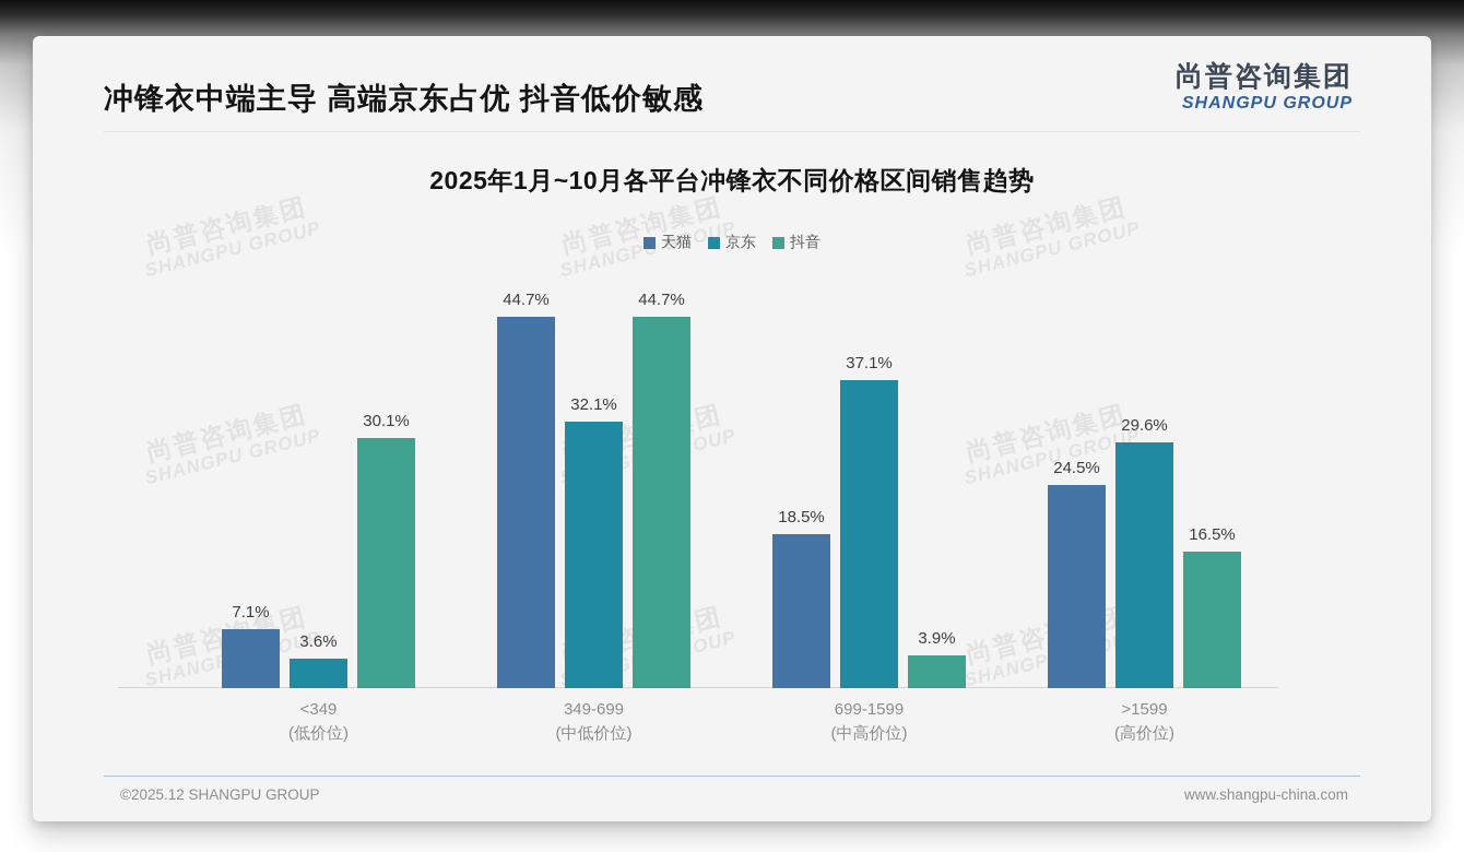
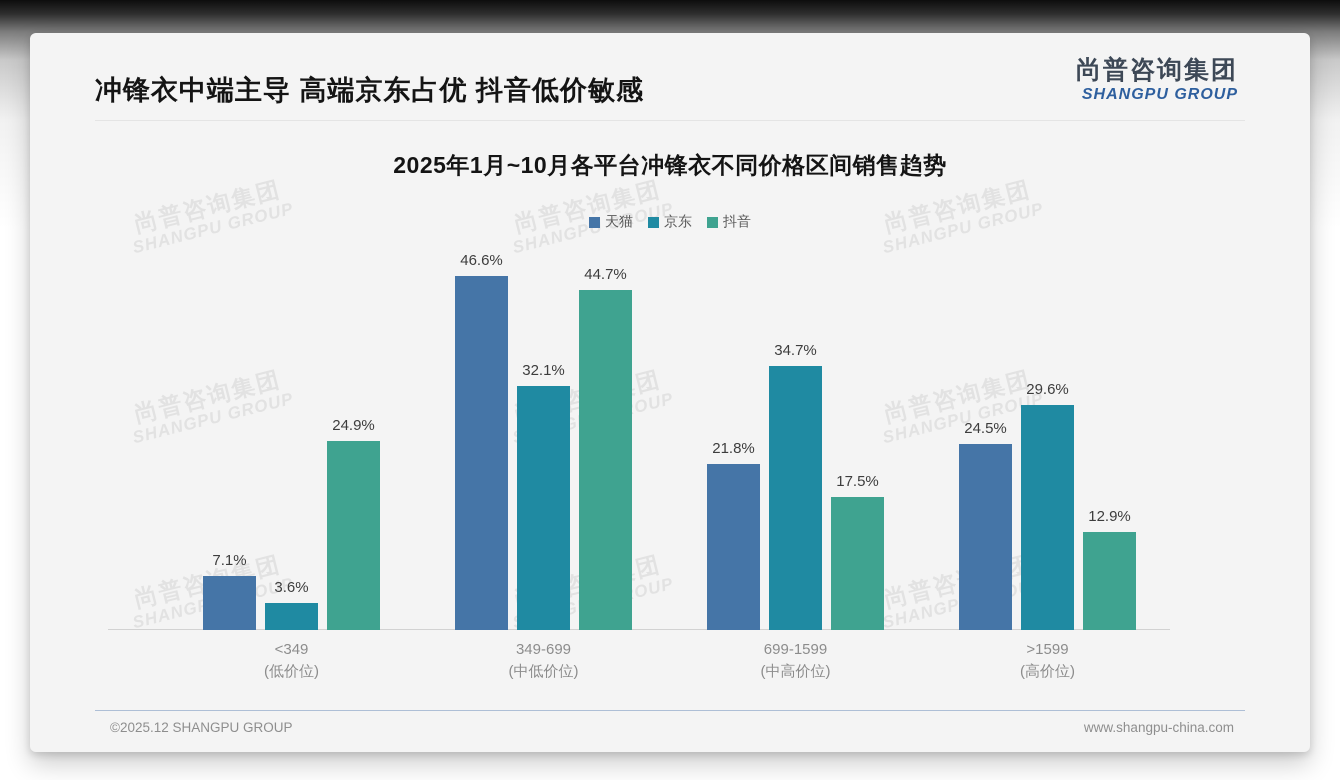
抖音/<349: 30.1% -> 24.9%
天猫/349-699: 44.7% -> 46.6%
天猫/699-1599: 18.5% -> 21.8%
京东/699-1599: 37.1% -> 34.7%
抖音/699-1599: 3.9% -> 17.5%
抖音/>1599: 16.5% -> 12.9%
